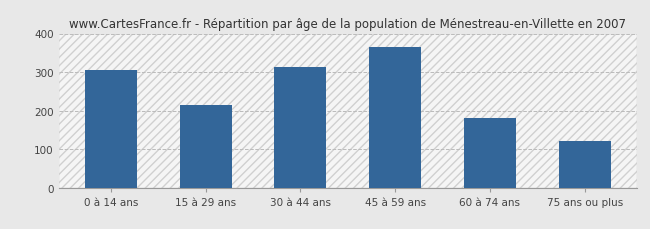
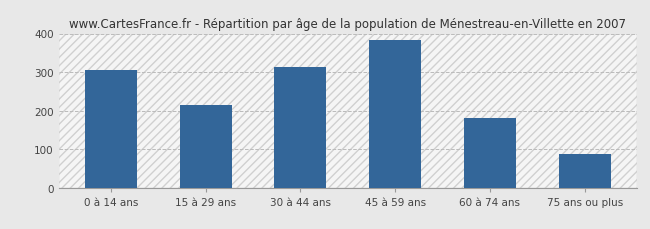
45 à 59 ans: 365 -> 383
75 ans ou plus: 120 -> 86
